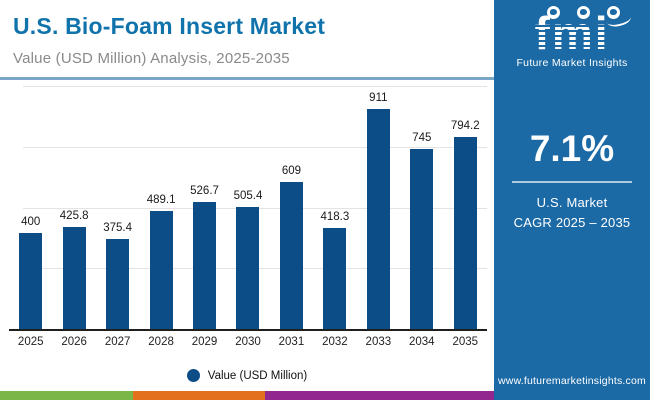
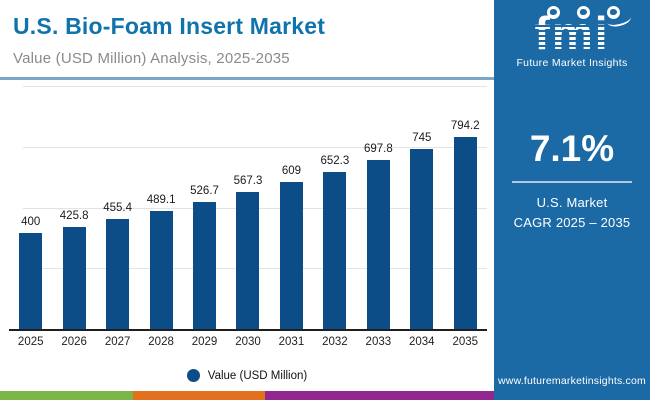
2027: 375.4 -> 455.4
2030: 505.4 -> 567.3
2032: 418.3 -> 652.3
2033: 911 -> 697.8
